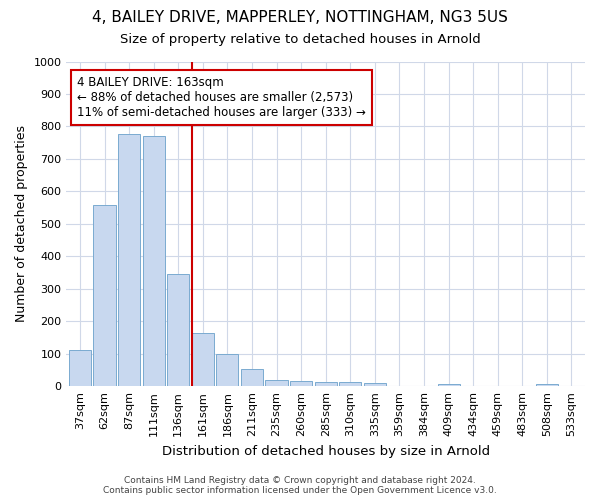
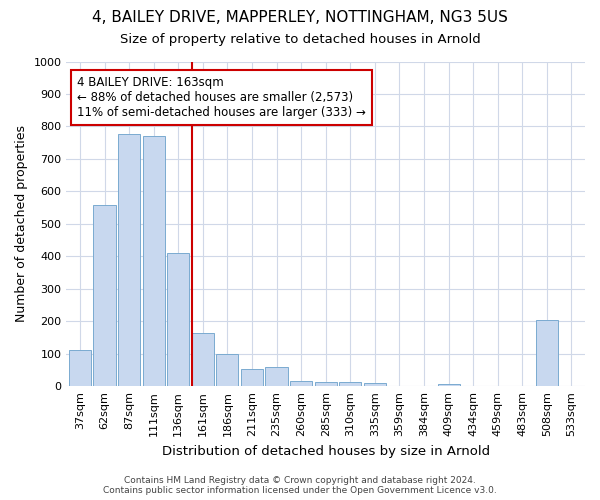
136sqm: 345 -> 410
235sqm: 20 -> 60
508sqm: 8 -> 205
